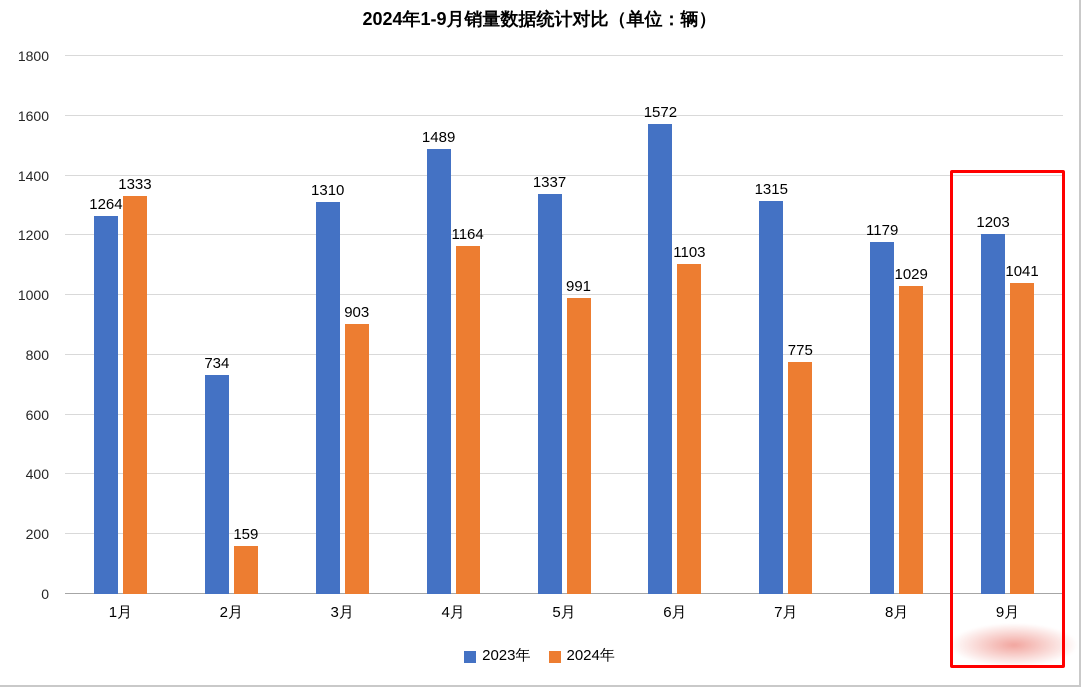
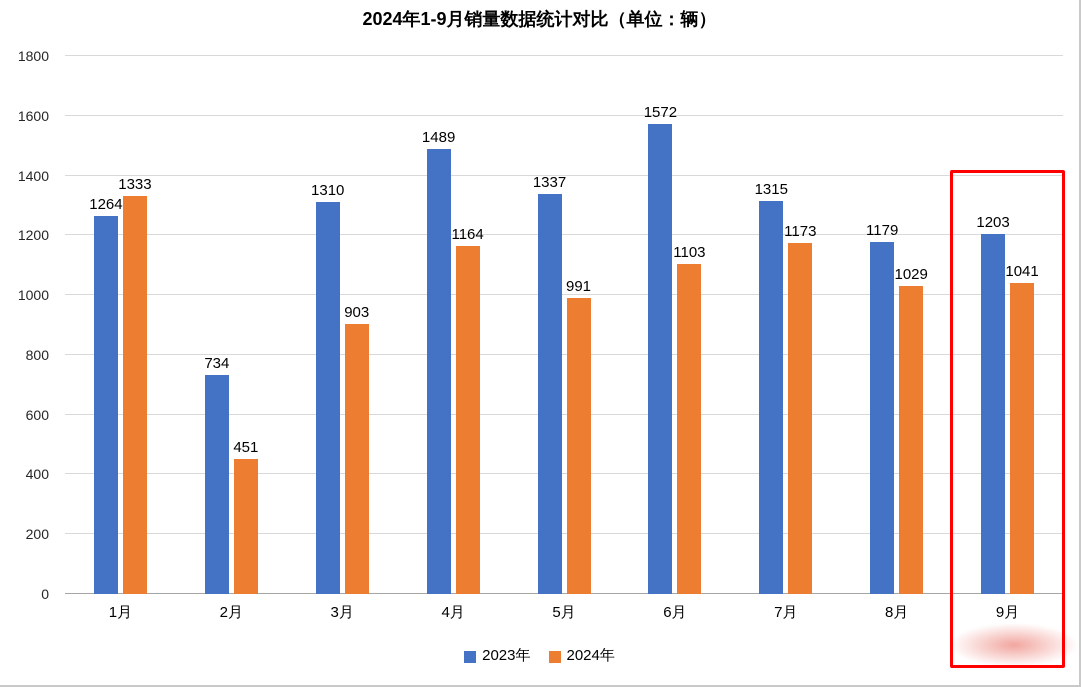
2024年/2月: 159 -> 451
2024年/7月: 775 -> 1173
